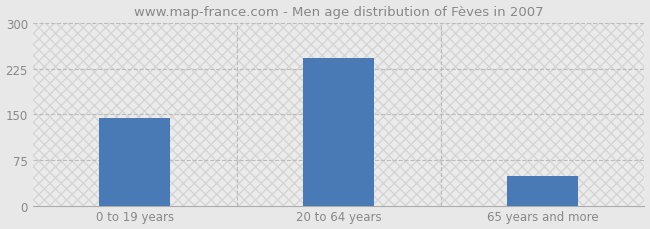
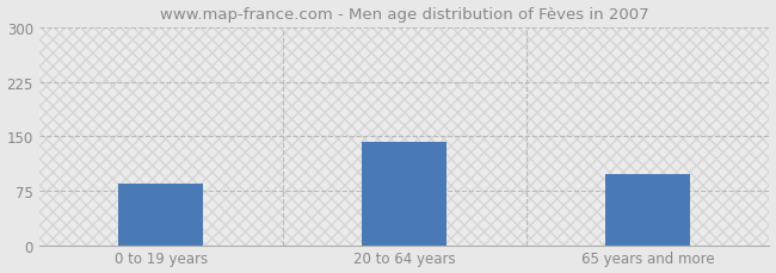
0 to 19 years: 143 -> 84
20 to 64 years: 243 -> 142
65 years and more: 48 -> 98
